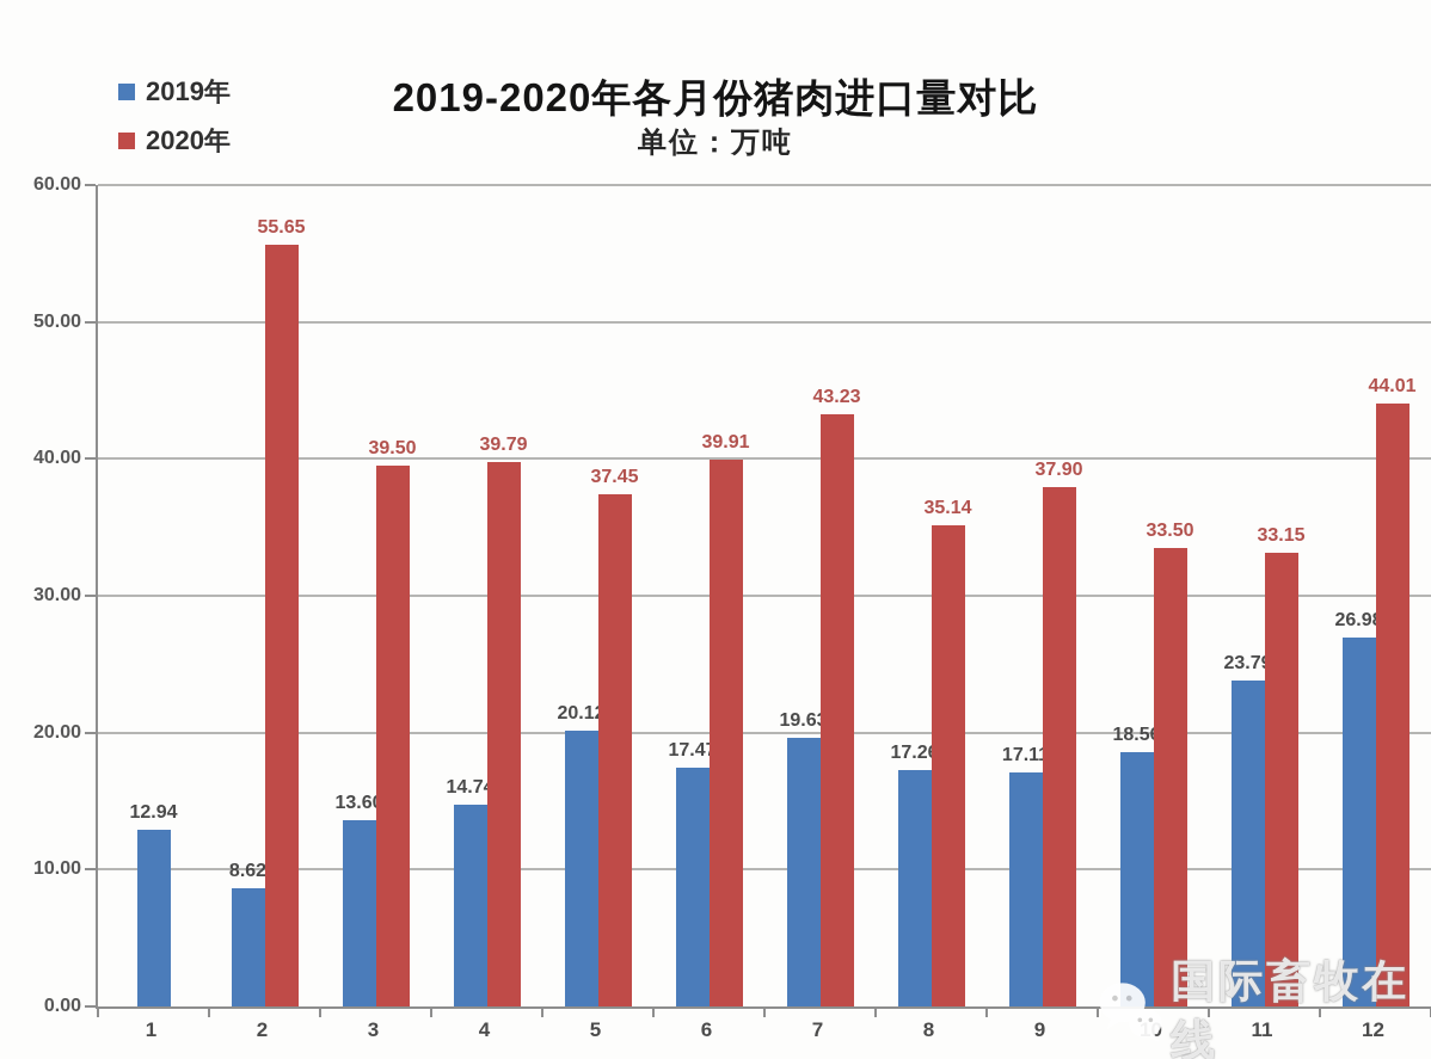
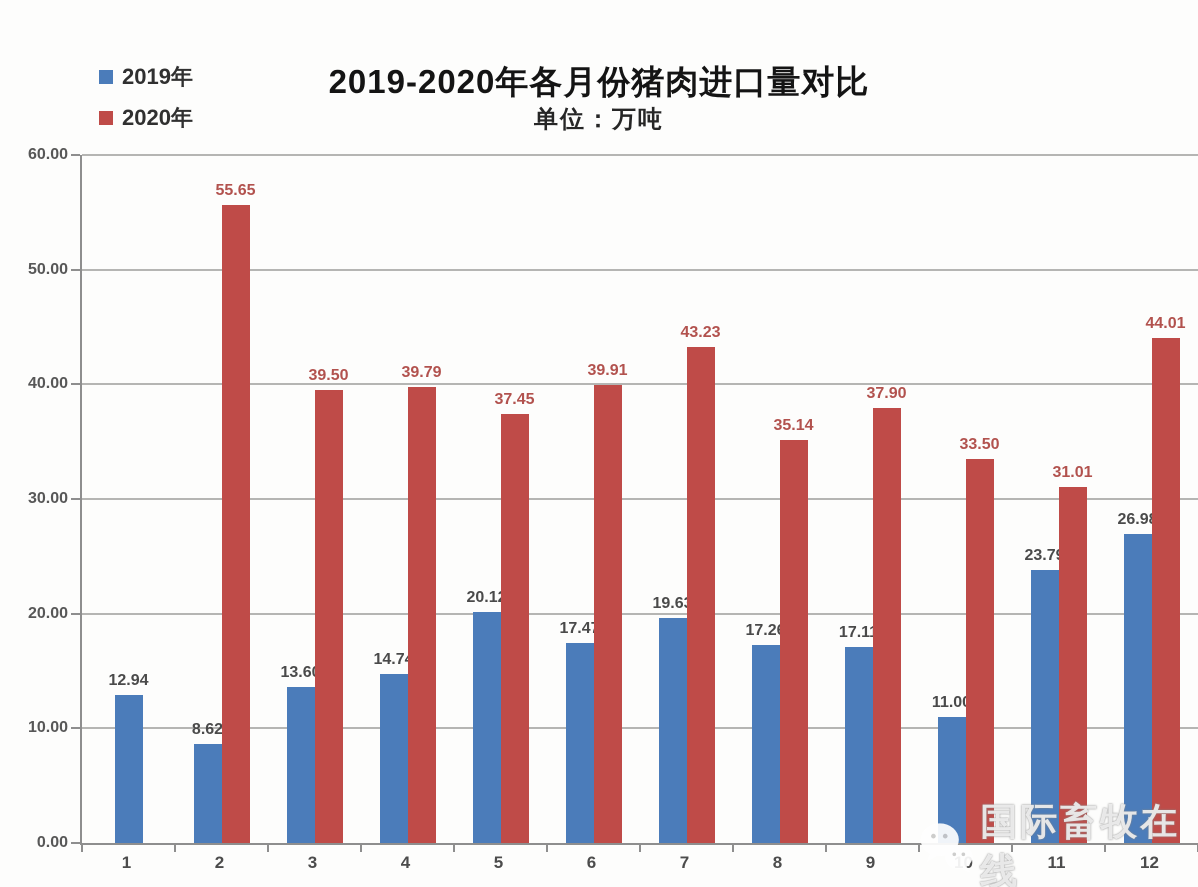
2019年/10: 18.56 -> 11.00
2020年/11: 33.15 -> 31.01
